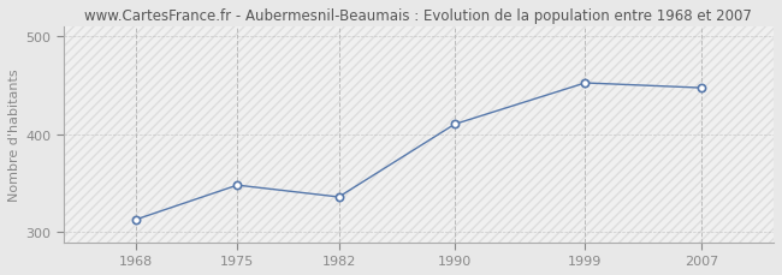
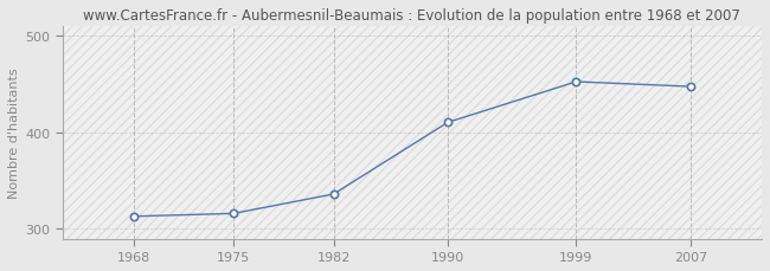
1975: 348 -> 316
